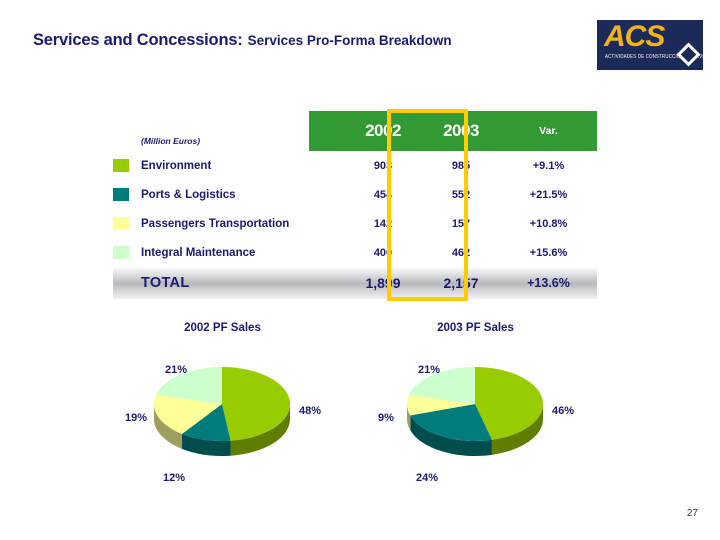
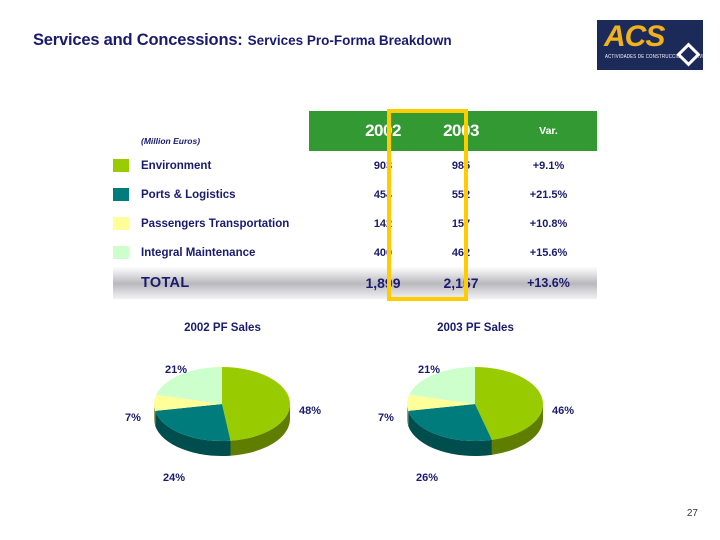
2002 PF Sales/Ports & Logistics: 12% -> 24%
2002 PF Sales/Passengers Transportation: 19% -> 7%
2003 PF Sales/Ports & Logistics: 24% -> 26%
2003 PF Sales/Passengers Transportation: 9% -> 7%
